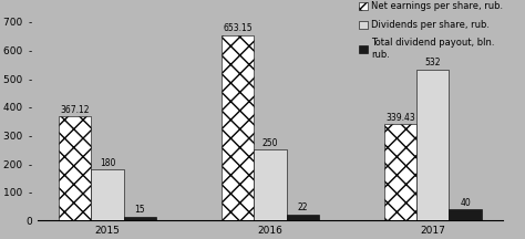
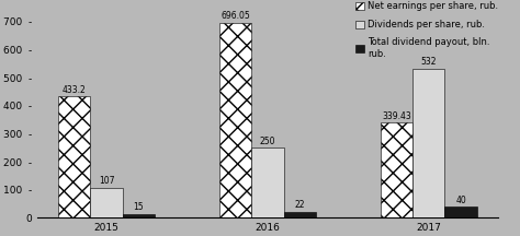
Net earnings per share, rub./2015: 367.12 -> 433.2
Dividends per share, rub./2015: 180 -> 107
Net earnings per share, rub./2016: 653.15 -> 696.05
